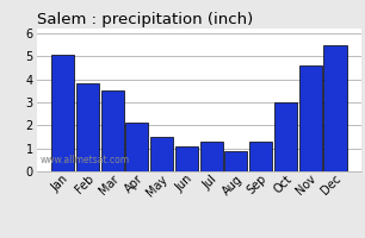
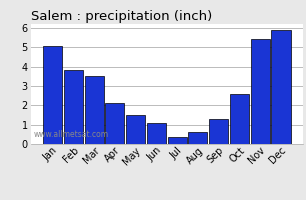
Jul: 1.3 -> 0.4
Aug: 0.9 -> 0.6
Oct: 3.0 -> 2.6
Nov: 4.6 -> 5.4
Dec: 5.5 -> 5.9
